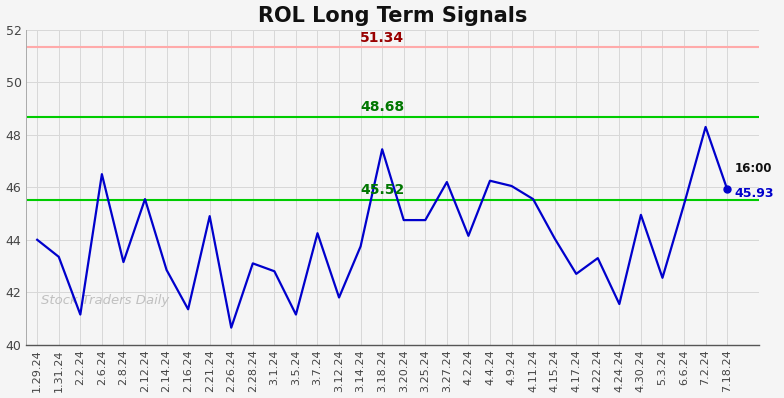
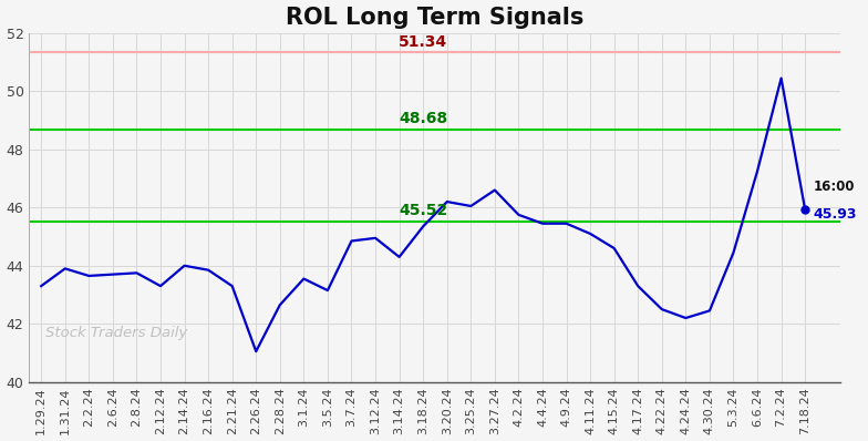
1.29.24: 44.00 -> 43.30
1.31.24: 43.35 -> 43.90
2.2.24: 41.15 -> 43.65
2.6.24: 46.50 -> 43.70
2.8.24: 43.15 -> 43.75
2.12.24: 45.55 -> 43.30
2.14.24: 42.85 -> 44.00
2.16.24: 41.35 -> 43.85
2.21.24: 44.90 -> 43.30
2.26.24: 40.65 -> 41.05
2.28.24: 43.10 -> 42.65
3.1.24: 42.80 -> 43.55
3.5.24: 41.15 -> 43.15
3.7.24: 44.25 -> 44.85
3.12.24: 41.80 -> 44.95
3.14.24: 43.75 -> 44.30
3.18.24: 47.45 -> 45.35
3.20.24: 44.75 -> 46.20
3.25.24: 44.75 -> 46.05
3.27.24: 46.20 -> 46.60
4.2.24: 44.15 -> 45.75
4.4.24: 46.25 -> 45.45
4.9.24: 46.05 -> 45.45
4.11.24: 45.55 -> 45.10
4.15.24: 44.05 -> 44.60
4.17.24: 42.70 -> 43.30
4.22.24: 43.30 -> 42.50
4.24.24: 41.55 -> 42.20
4.30.24: 44.95 -> 42.45
5.3.24: 42.55 -> 44.45
6.6.24: 45.35 -> 47.25
7.2.24: 48.30 -> 50.45
